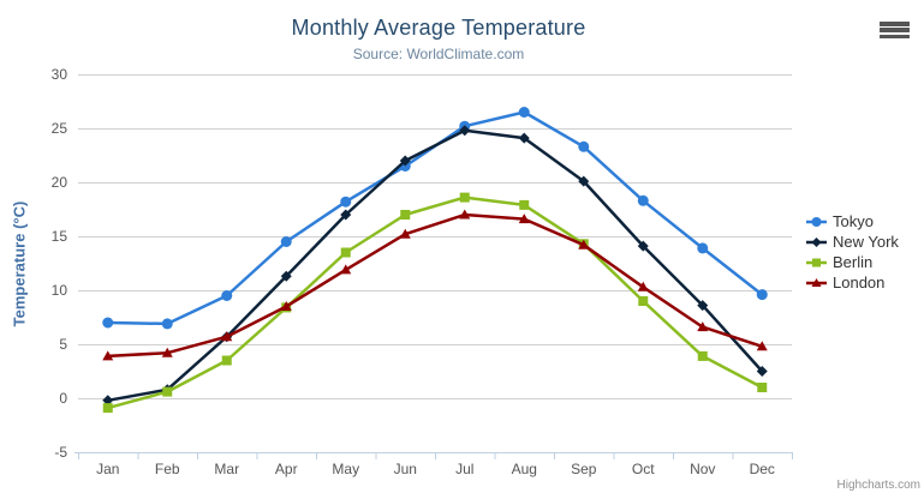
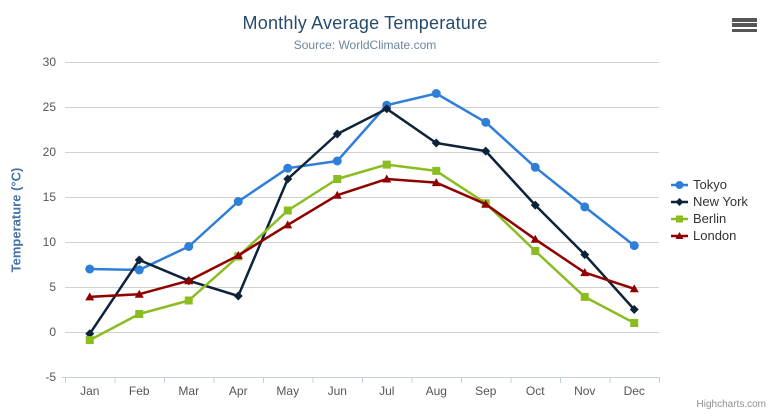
New York/Feb: 1 -> 8
Berlin/Feb: 1 -> 2
New York/Apr: 11 -> 4
Tokyo/Jun: 22 -> 19
New York/Aug: 24 -> 21
